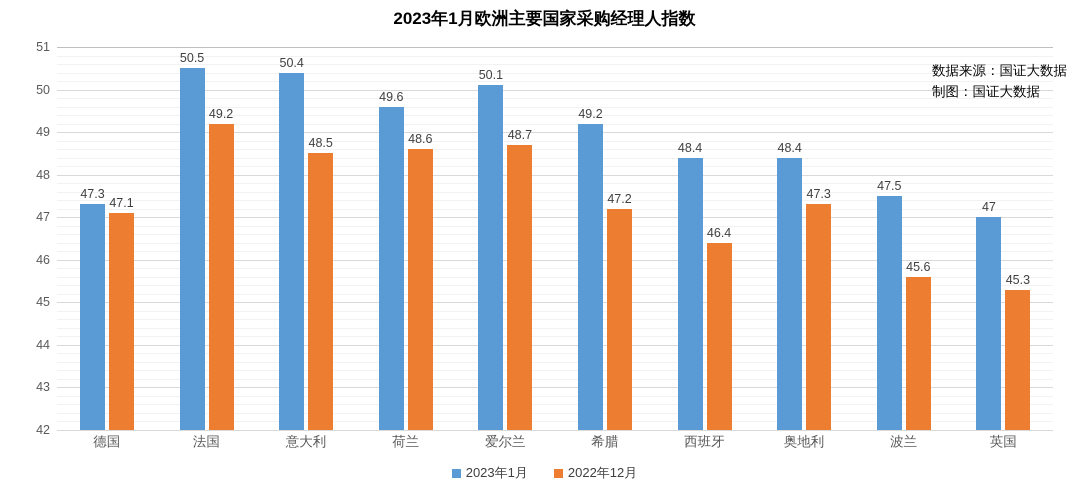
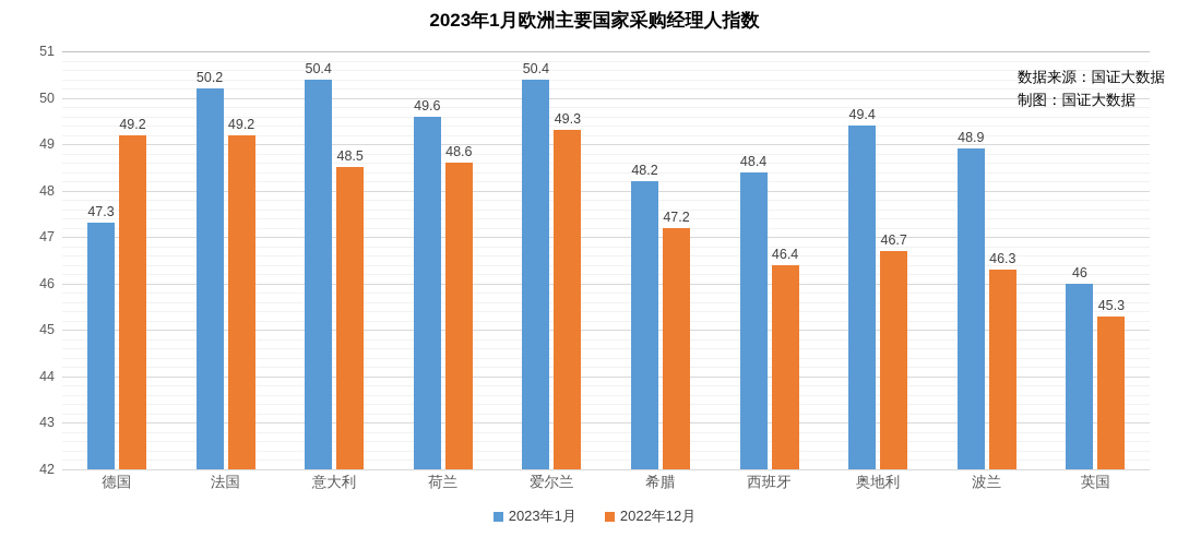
2022年12月/德国: 47.1 -> 49.2
2023年1月/法国: 50.5 -> 50.2
2023年1月/爱尔兰: 50.1 -> 50.4
2022年12月/爱尔兰: 48.7 -> 49.3
2023年1月/希腊: 49.2 -> 48.2
2023年1月/奥地利: 48.4 -> 49.4
2022年12月/奥地利: 47.3 -> 46.7
2023年1月/波兰: 47.5 -> 48.9
2022年12月/波兰: 45.6 -> 46.3
2023年1月/英国: 47 -> 46
